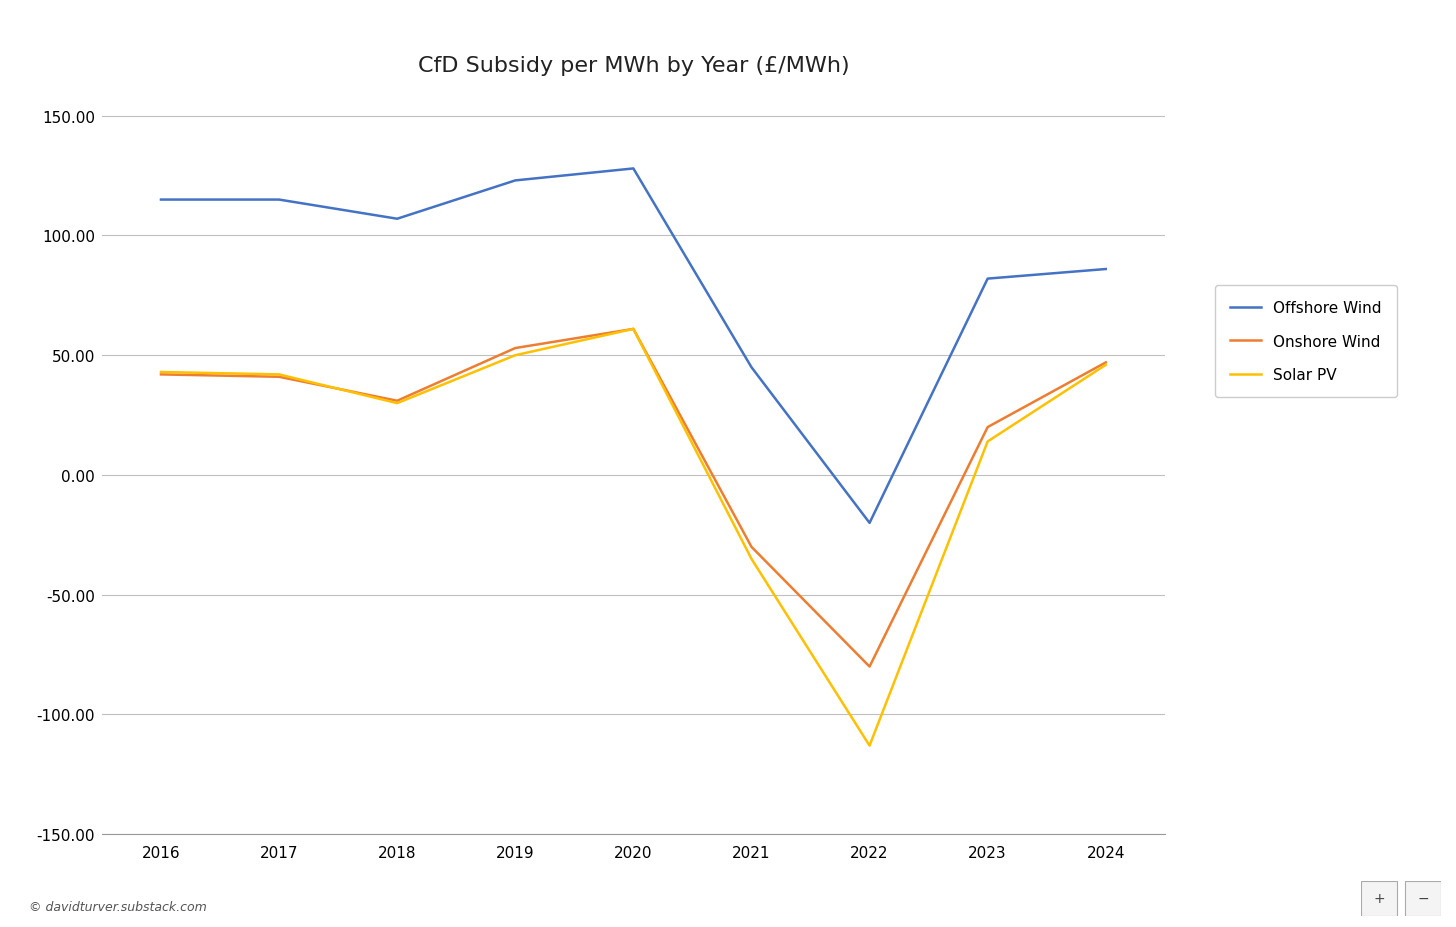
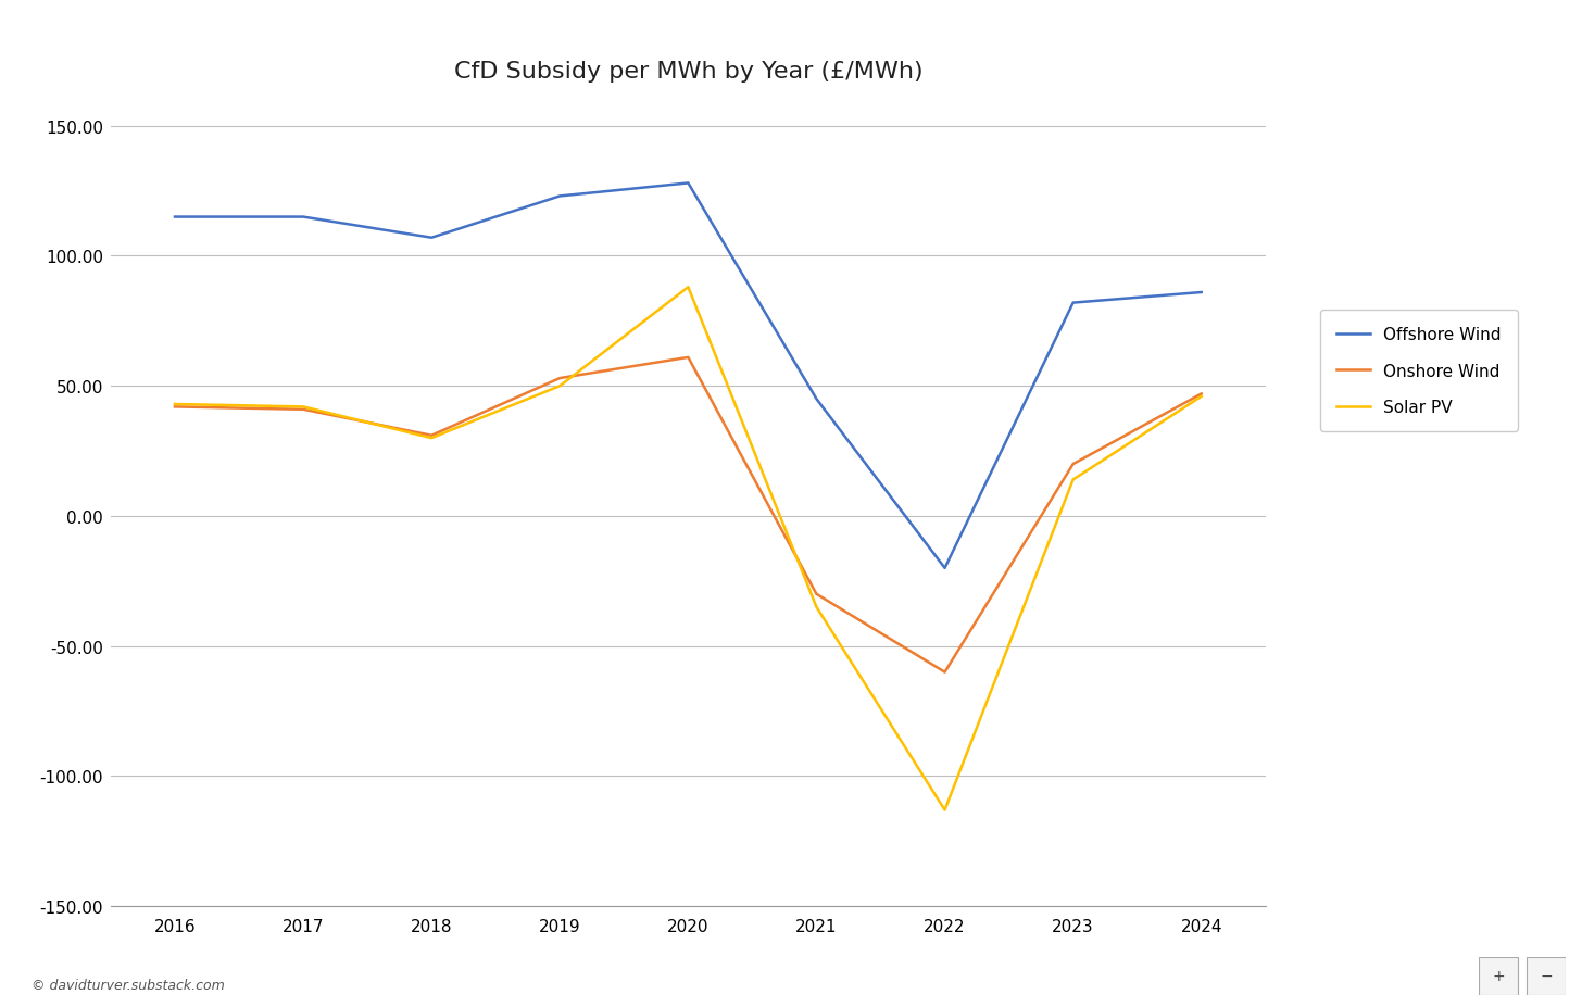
Solar PV/2020: 61 -> 88
Onshore Wind/2022: -80 -> -60
